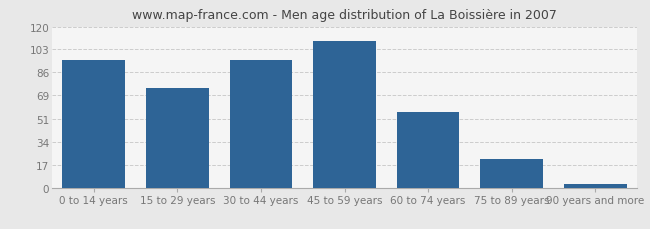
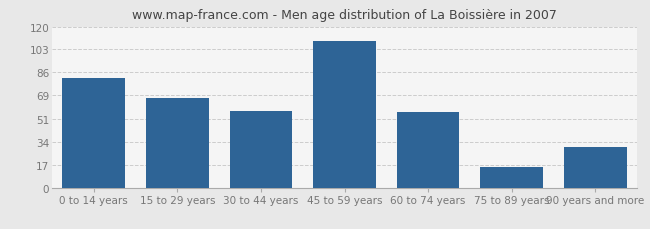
0 to 14 years: 95 -> 82
15 to 29 years: 74 -> 67
30 to 44 years: 95 -> 57
75 to 89 years: 21 -> 15
90 years and more: 3 -> 30
